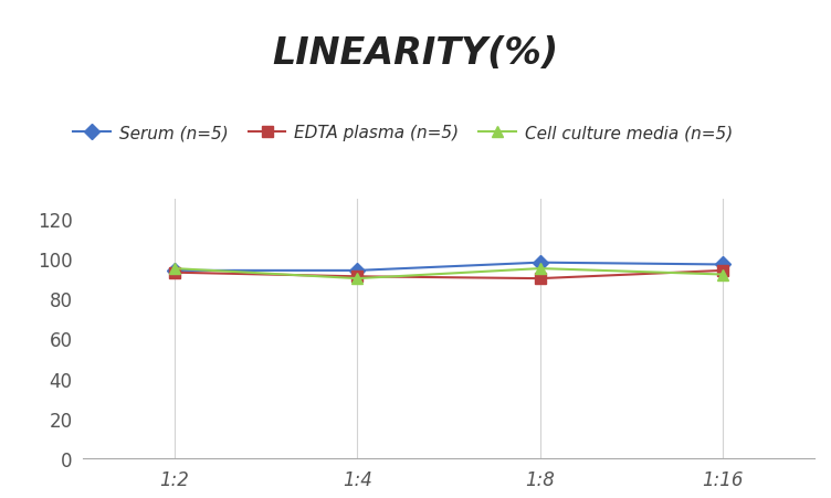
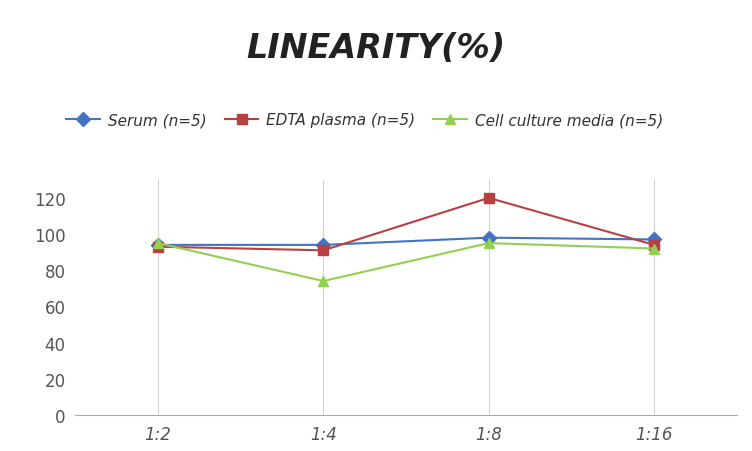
Cell culture media (n=5)/1:4: 90 -> 74
EDTA plasma (n=5)/1:8: 90 -> 120
